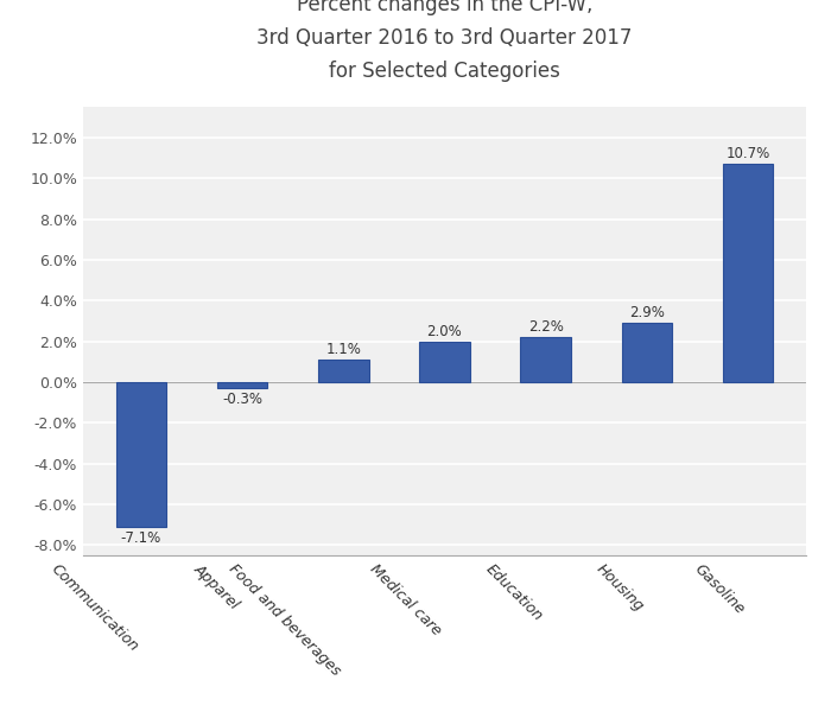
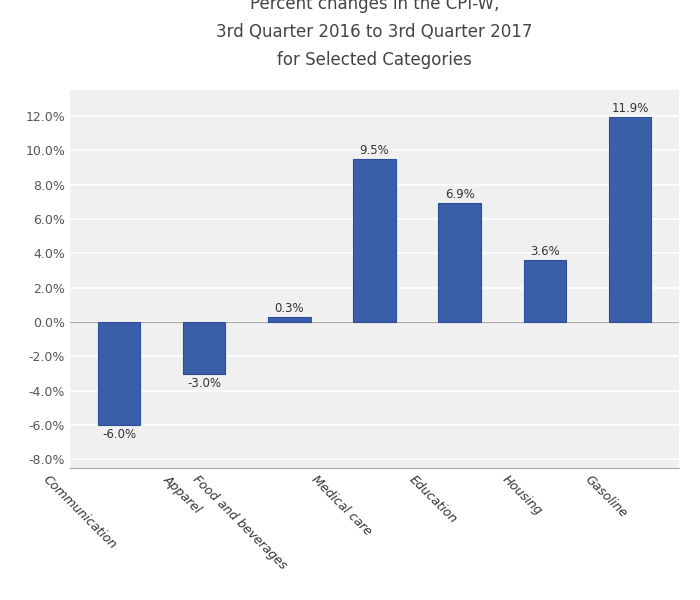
Communication: -7.1% -> -6.0%
Apparel: -0.3% -> -3.0%
Food and beverages: 1.1% -> 0.3%
Medical care: 2.0% -> 9.5%
Education: 2.2% -> 6.9%
Housing: 2.9% -> 3.6%
Gasoline: 10.7% -> 11.9%
